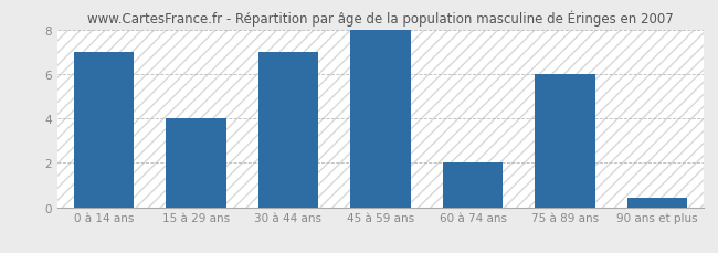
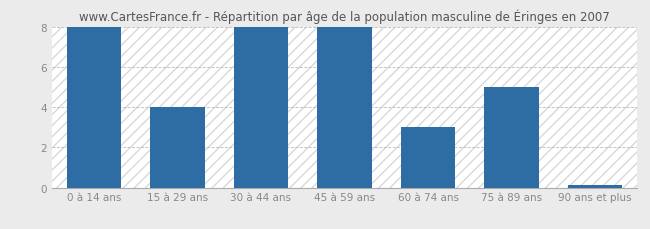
0 à 14 ans: 7.00 -> 8.00
30 à 44 ans: 7.00 -> 8.00
60 à 74 ans: 2.00 -> 3.00
75 à 89 ans: 6.00 -> 5.00
90 ans et plus: 0.45 -> 0.15
